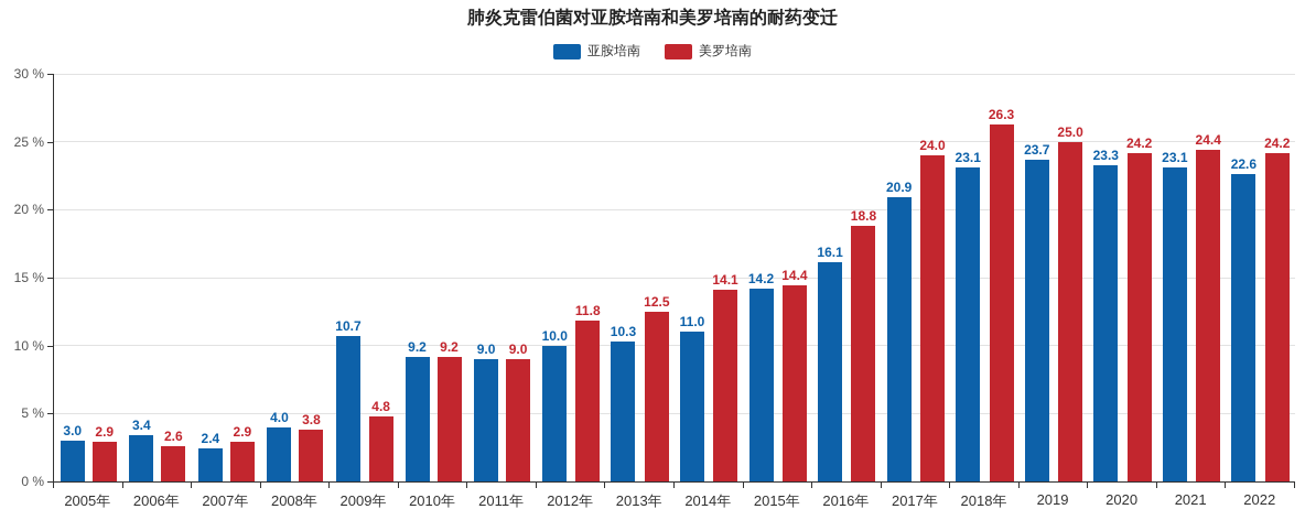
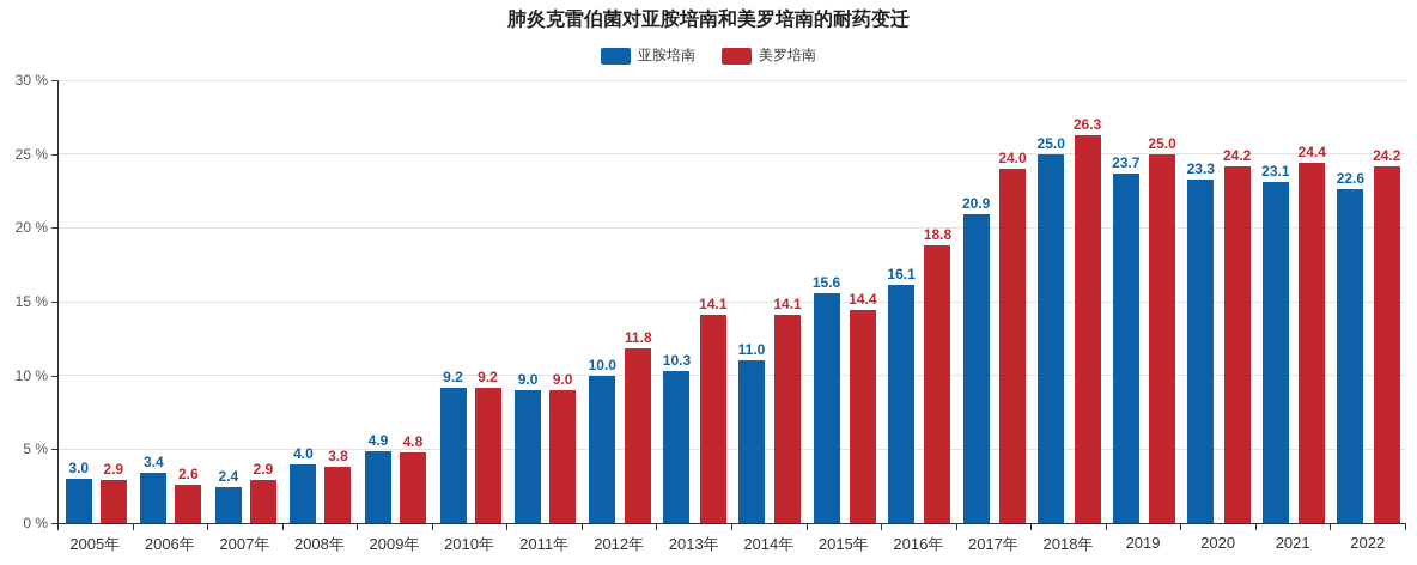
亚胺培南/2009年: 10.7 -> 4.9
美罗培南/2013年: 12.5 -> 14.1
亚胺培南/2015年: 14.2 -> 15.6
亚胺培南/2018年: 23.1 -> 25.0
